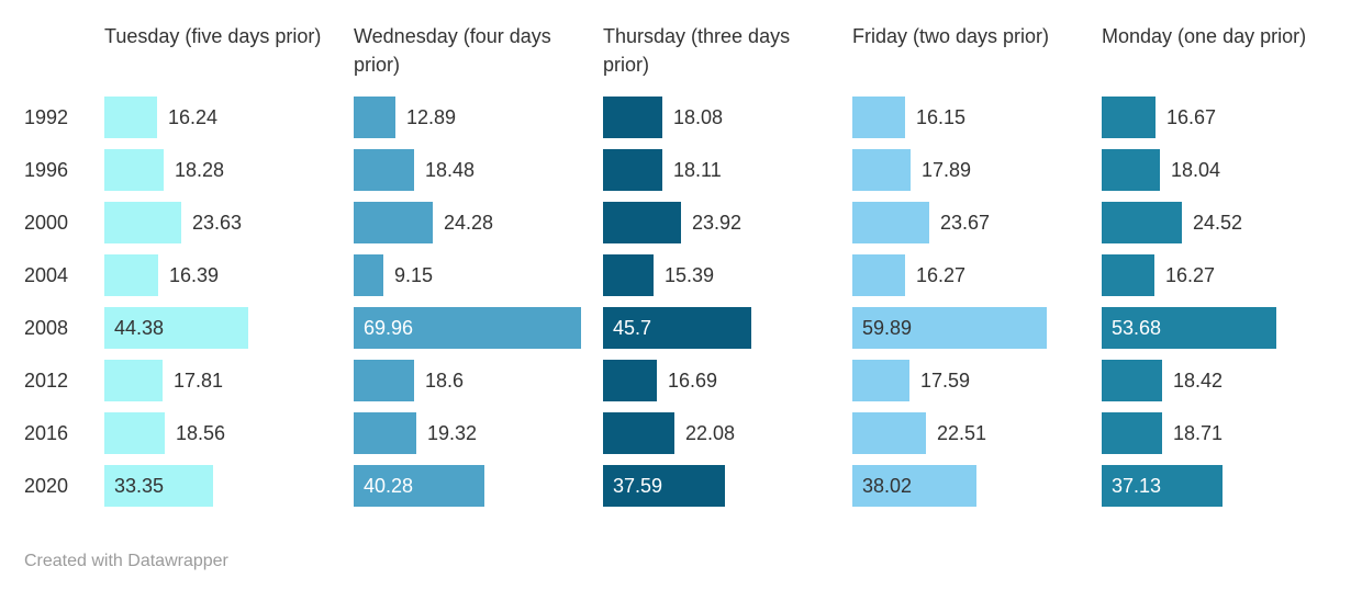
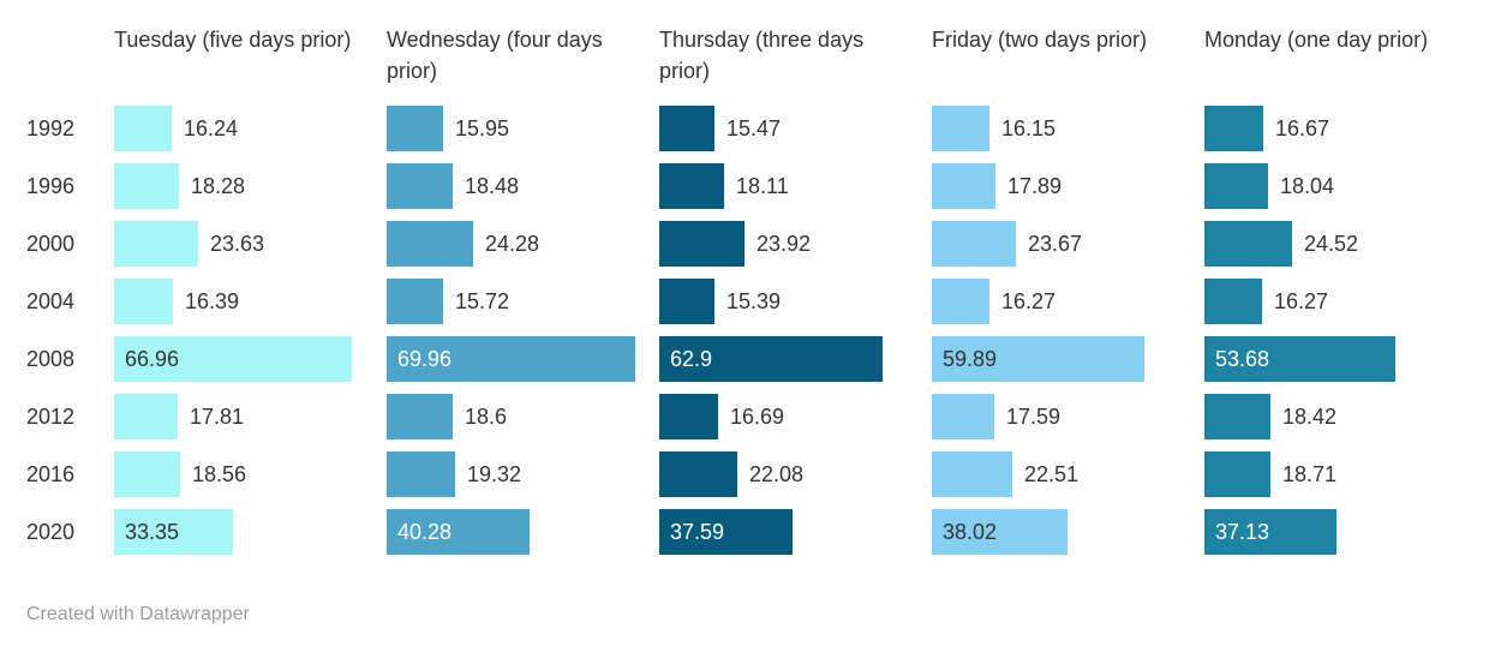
Wednesday (four days prior)/1992: 12.89 -> 15.95
Thursday (three days prior)/1992: 18.08 -> 15.47
Wednesday (four days prior)/2004: 9.15 -> 15.72
Tuesday (five days prior)/2008: 44.38 -> 66.96
Thursday (three days prior)/2008: 45.7 -> 62.9
